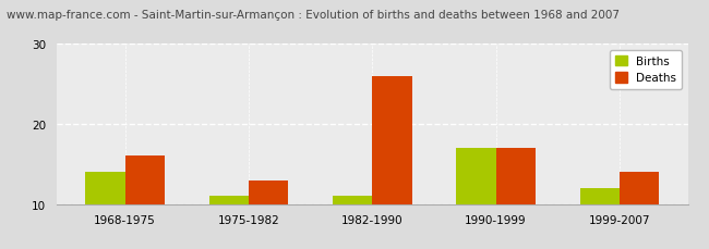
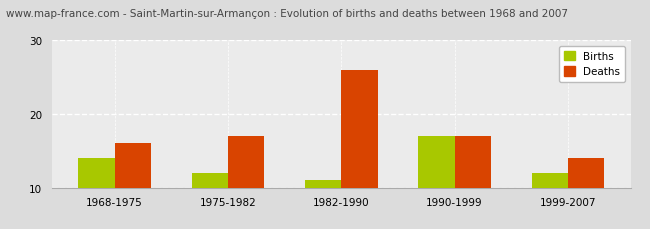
Births/1975-1982: 11 -> 12
Deaths/1975-1982: 13 -> 17
